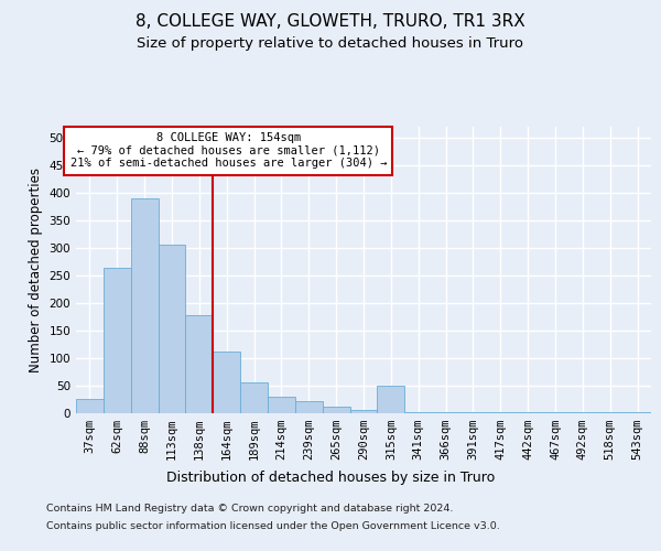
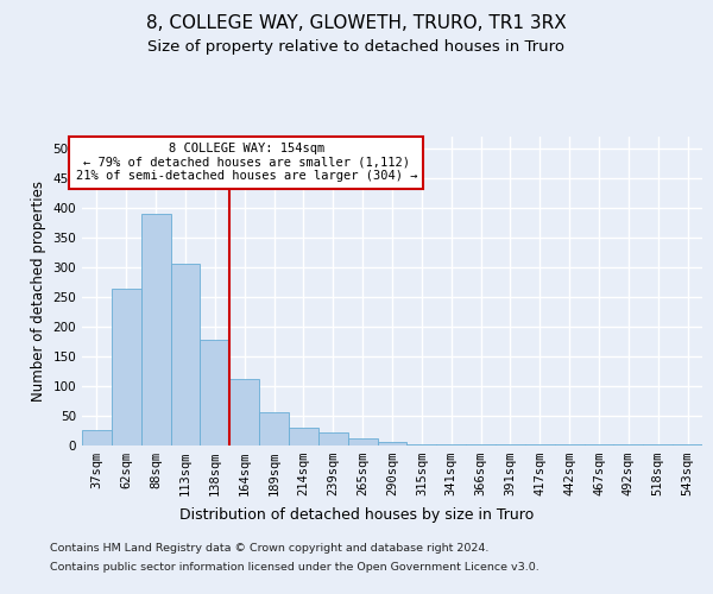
315sqm: 50 -> 2
